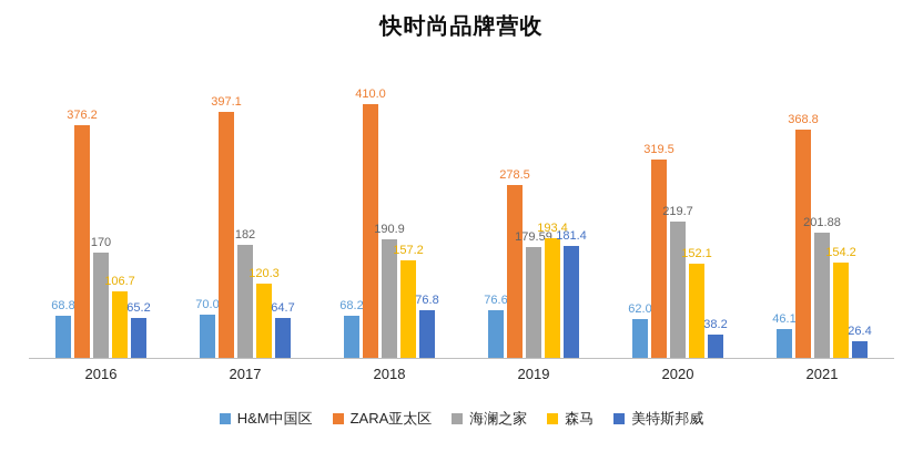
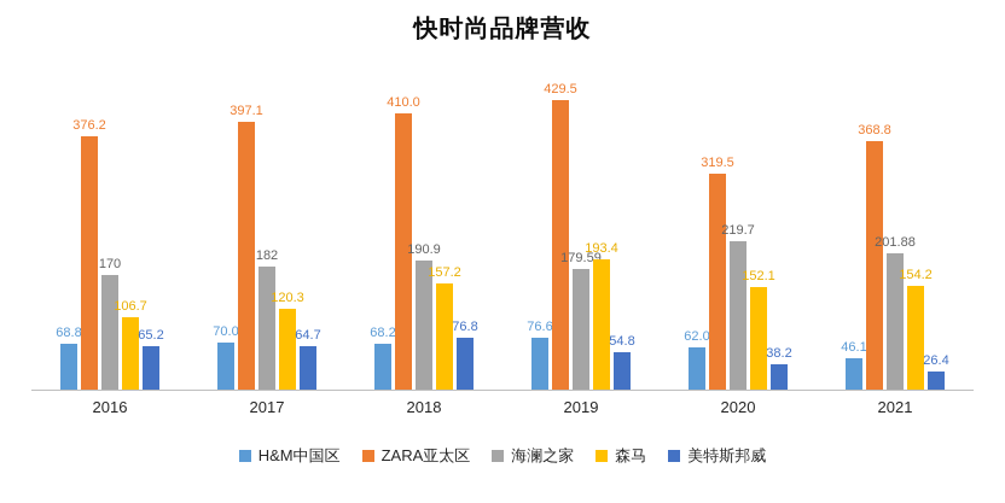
ZARA亚太区/2019: 278.5 -> 429.5
美特斯邦威/2019: 181.4 -> 54.8
